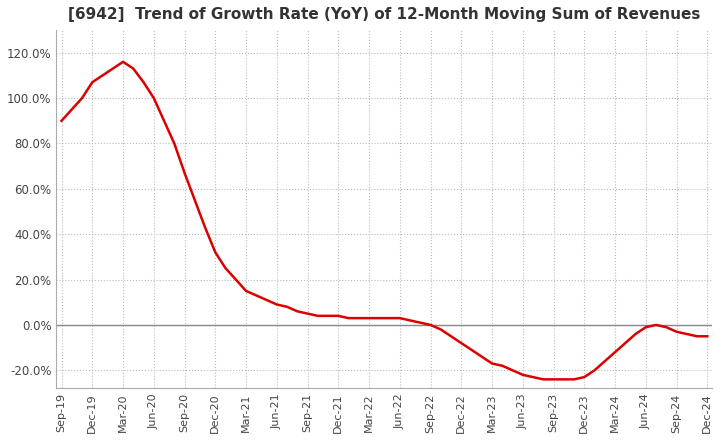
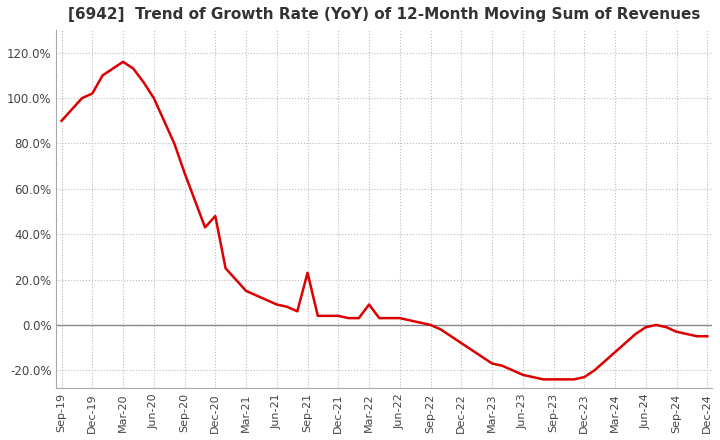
Dec-19: 107% -> 102%
Dec-20: 32% -> 48%
Sep-21: 5% -> 23%
Mar-22: 3% -> 9%
